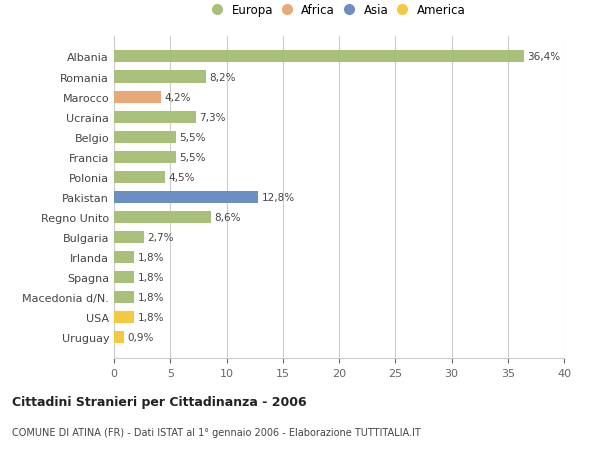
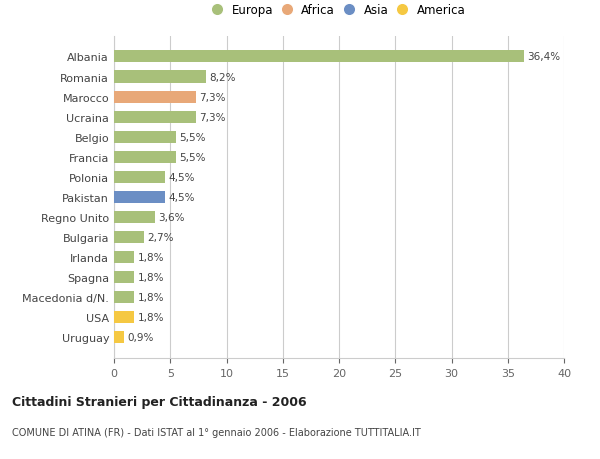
Marocco: 4,2% -> 7,3%
Pakistan: 12,8% -> 4,5%
Regno Unito: 8,6% -> 3,6%
